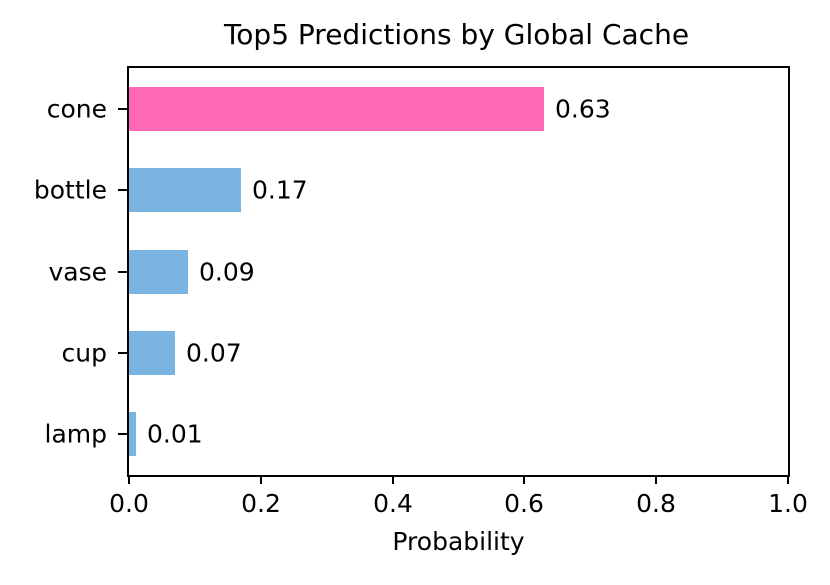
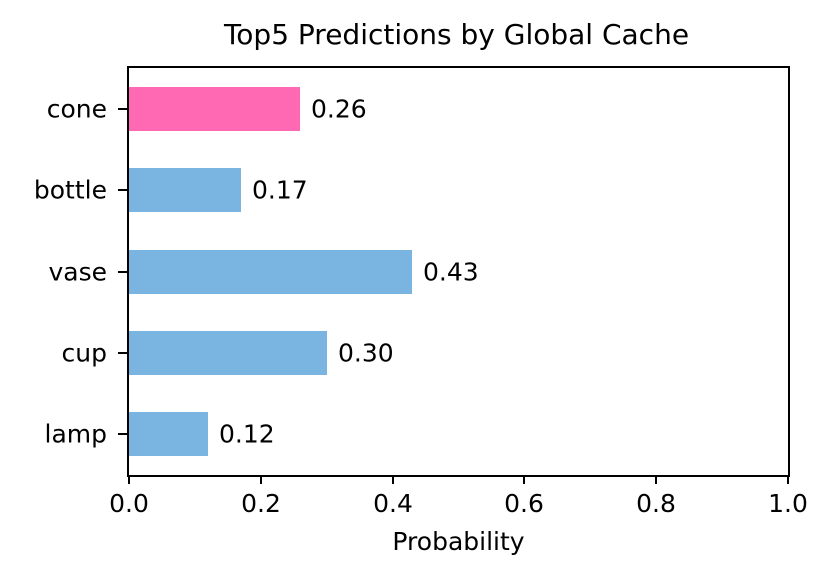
cone: 0.63 -> 0.26
vase: 0.09 -> 0.43
cup: 0.07 -> 0.30
lamp: 0.01 -> 0.12
